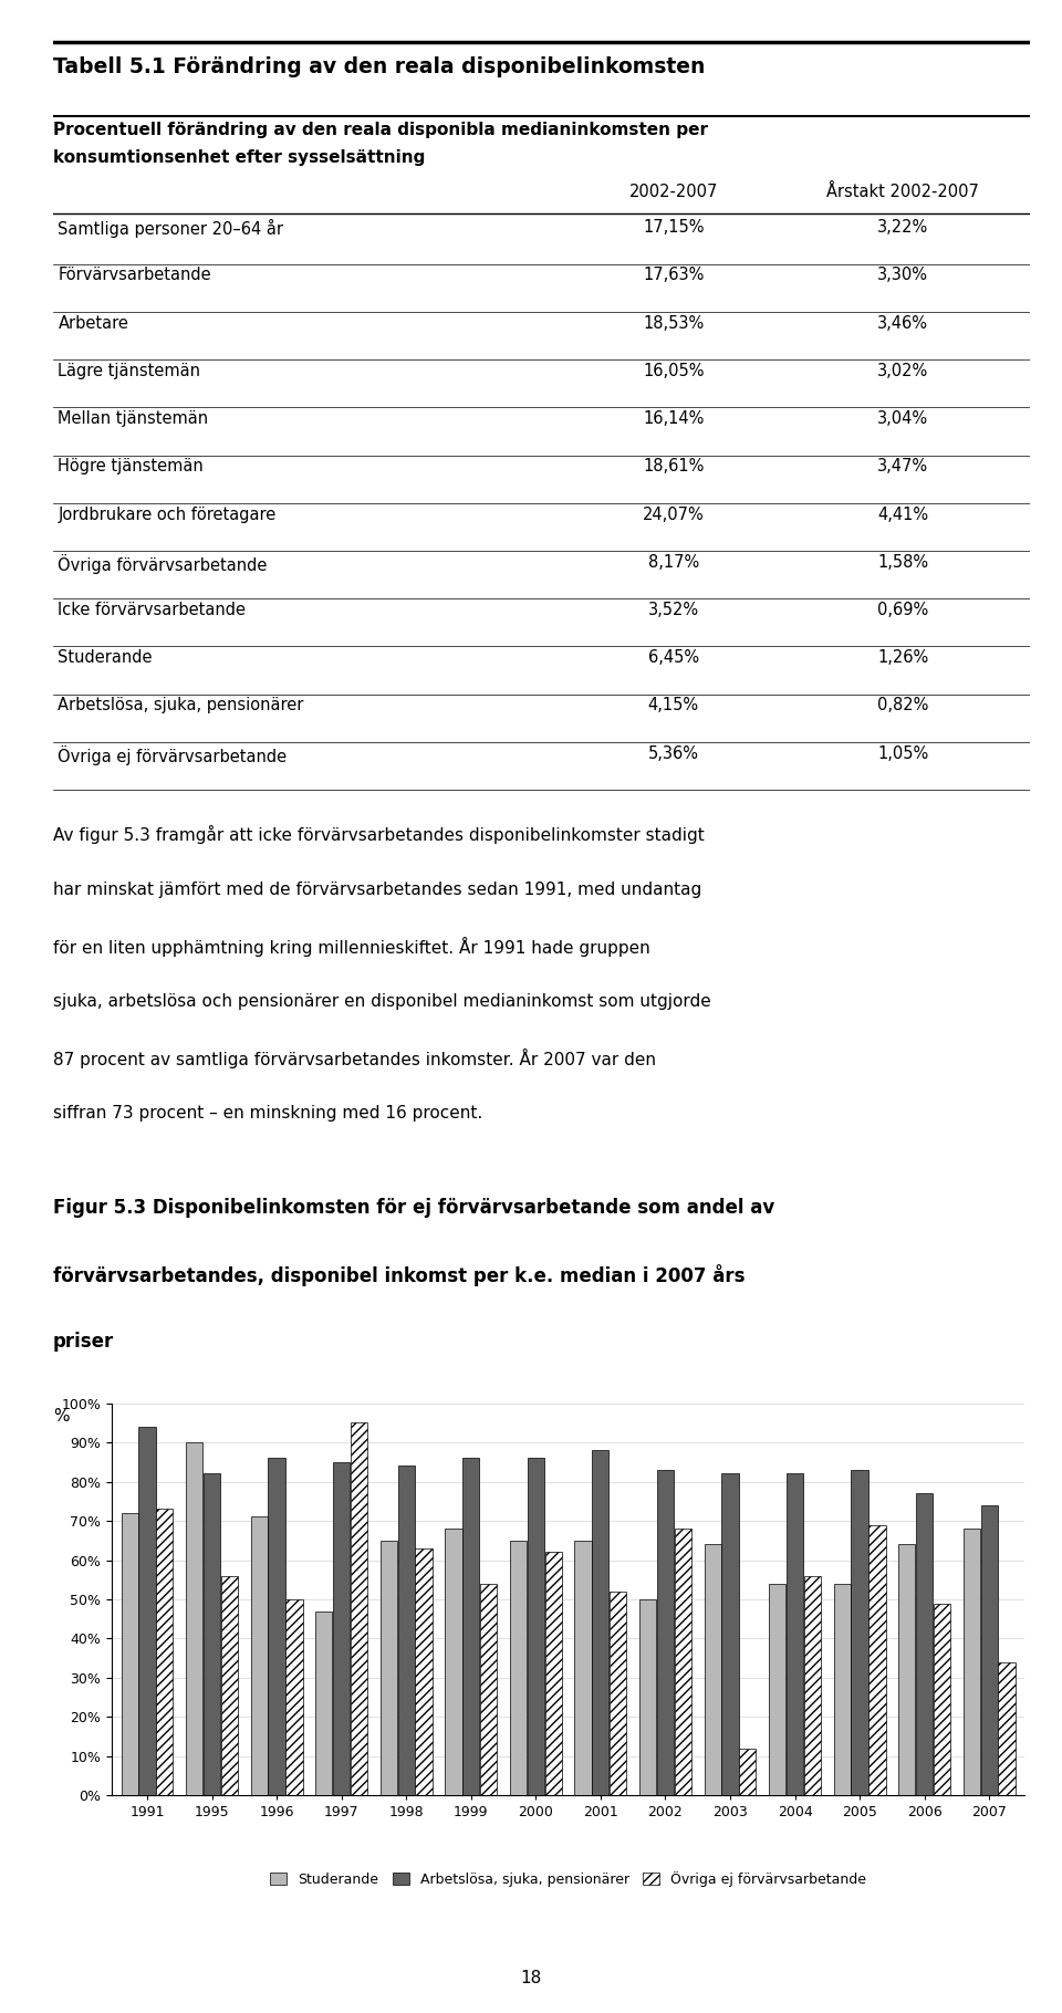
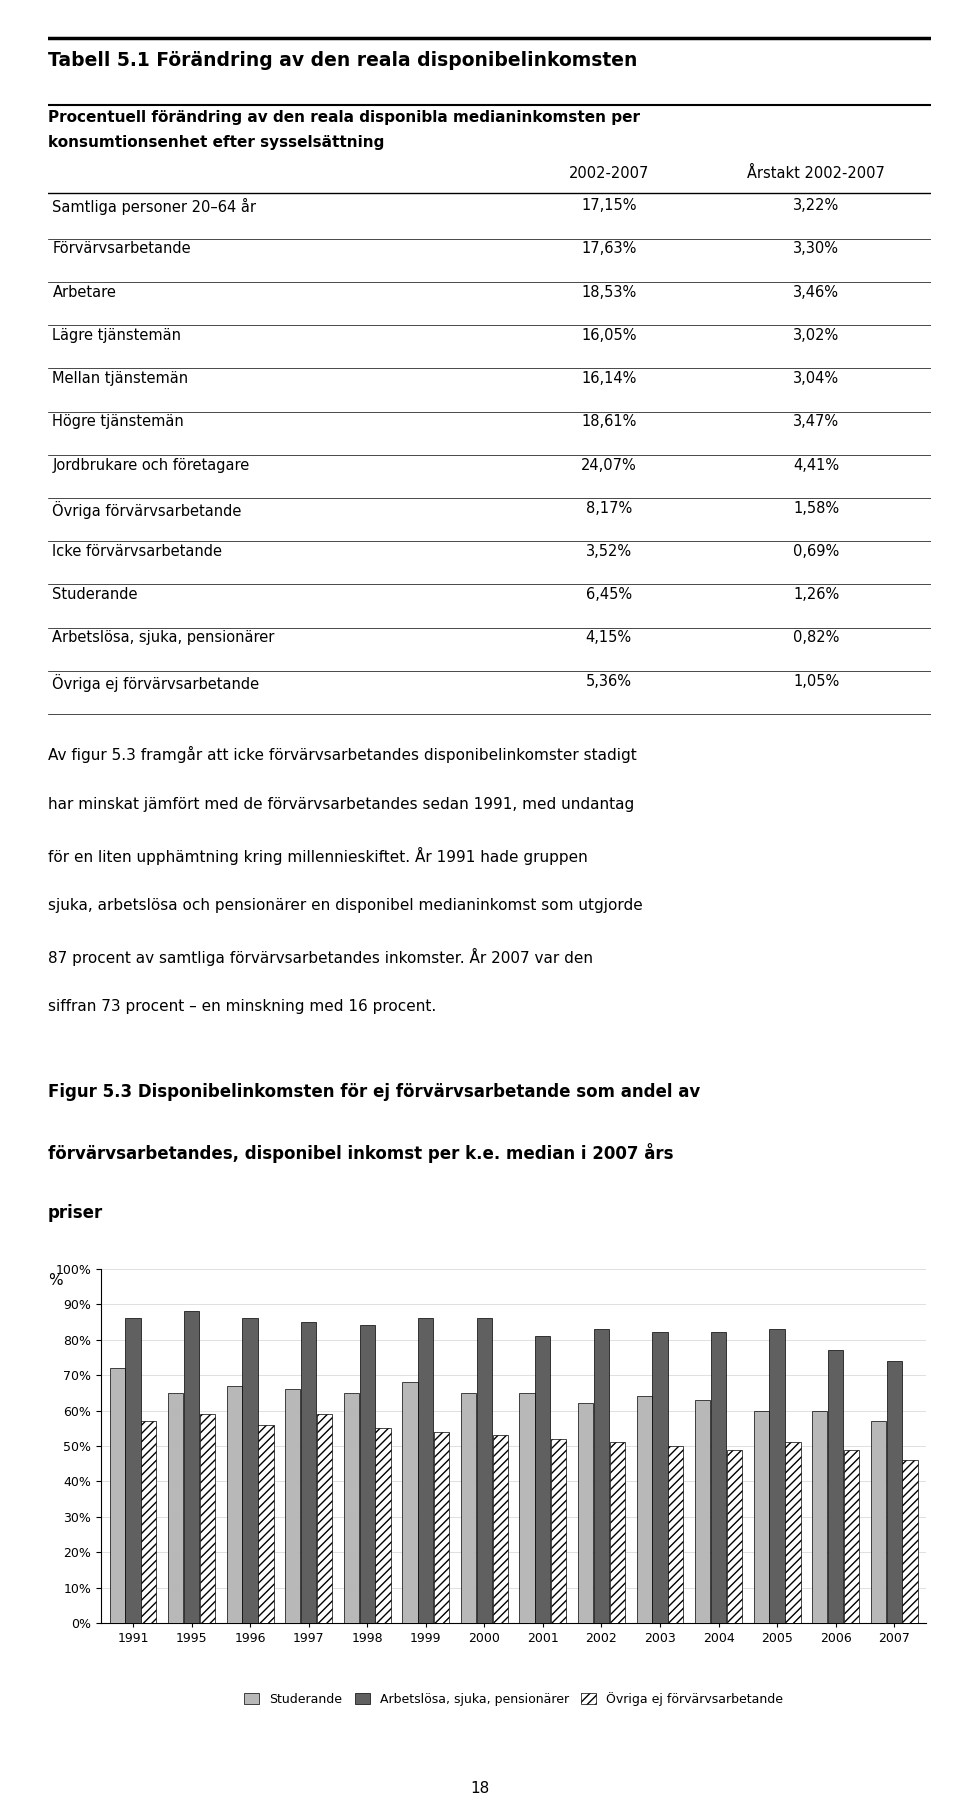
Arbetslösa, sjuka, pensionärer/1991: 94% -> 86%
Övriga ej förvärvsarbetande/1991: 73% -> 57%
Studerande/1995: 90% -> 65%
Arbetslösa, sjuka, pensionärer/1995: 82% -> 88%
Övriga ej förvärvsarbetande/1995: 56% -> 59%
Studerande/1996: 71% -> 67%
Övriga ej förvärvsarbetande/1996: 50% -> 56%
Studerande/1997: 47% -> 66%
Övriga ej förvärvsarbetande/1997: 95% -> 59%
Övriga ej förvärvsarbetande/1998: 63% -> 55%
Övriga ej förvärvsarbetande/2000: 62% -> 53%
Arbetslösa, sjuka, pensionärer/2001: 88% -> 81%
Studerande/2002: 50% -> 62%
Övriga ej förvärvsarbetande/2002: 68% -> 51%
Övriga ej förvärvsarbetande/2003: 12% -> 50%
Studerande/2004: 54% -> 63%
Övriga ej förvärvsarbetande/2004: 56% -> 49%
Studerande/2005: 54% -> 60%
Övriga ej förvärvsarbetande/2005: 69% -> 51%
Studerande/2006: 64% -> 60%
Studerande/2007: 68% -> 57%
Övriga ej förvärvsarbetande/2007: 34% -> 46%
